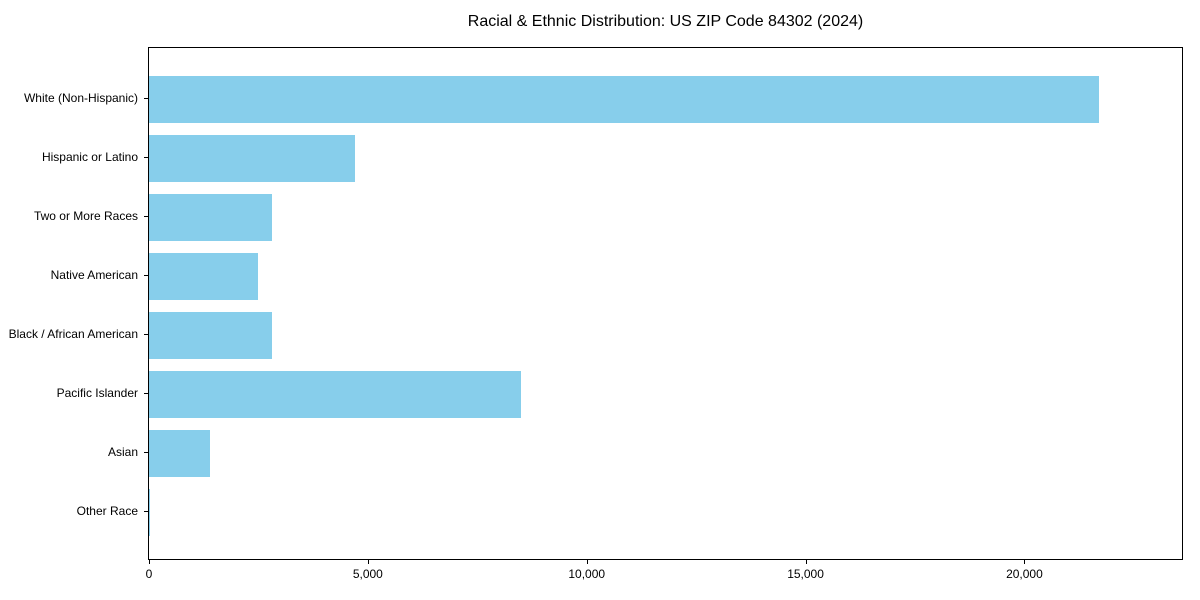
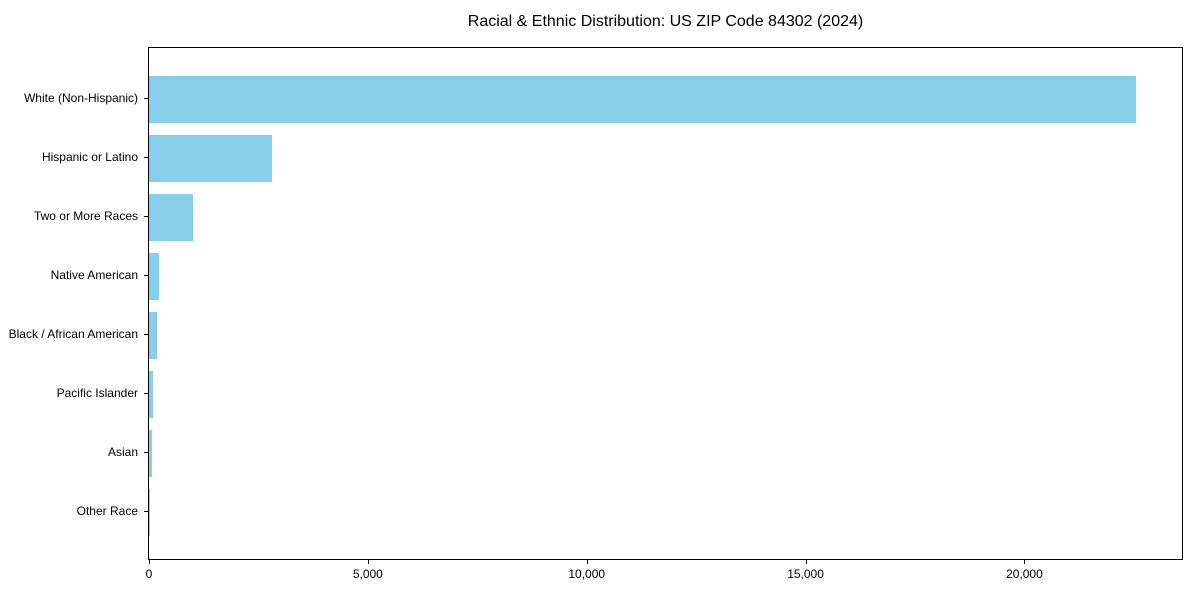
White (Non-Hispanic): 21700 -> 22600
Hispanic or Latino: 4700 -> 2800
Two or More Races: 2800 -> 1000
Native American: 2500 -> 200
Black / African American: 2800 -> 200
Pacific Islander: 8500 -> 100
Asian: 1400 -> 100
